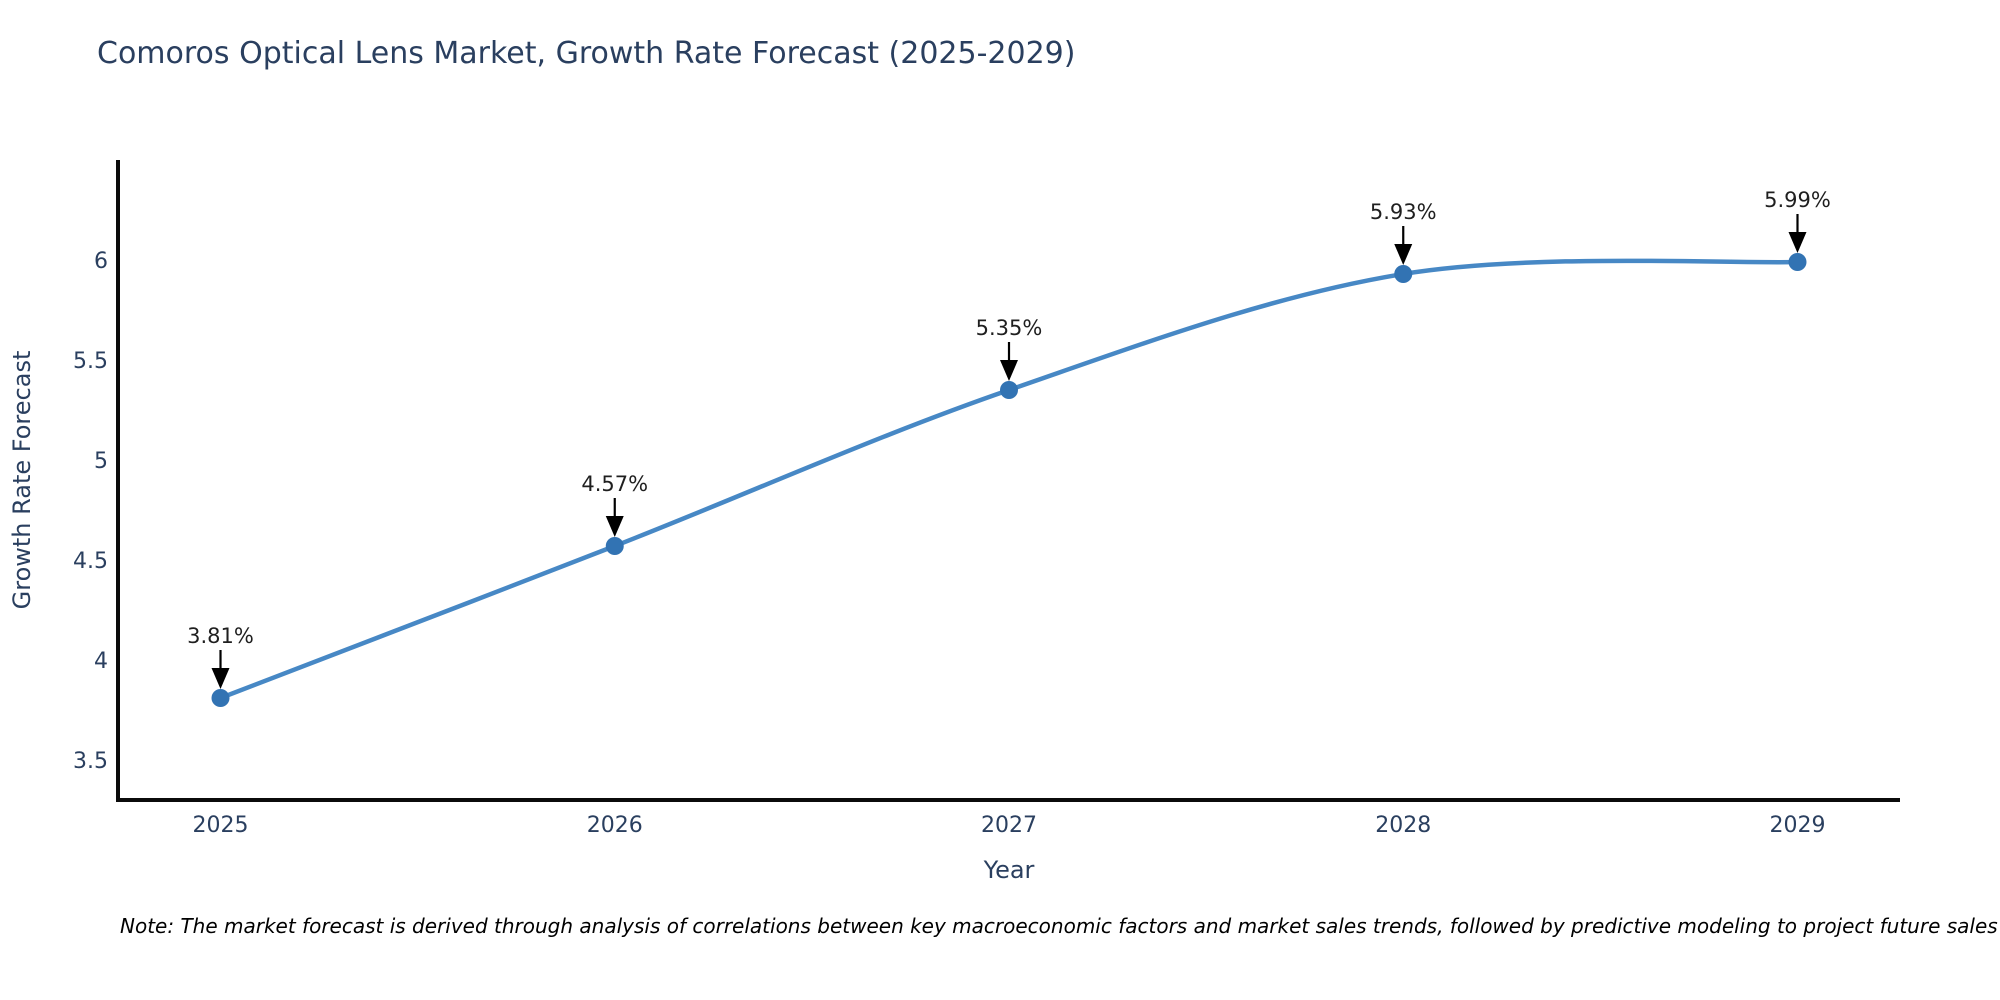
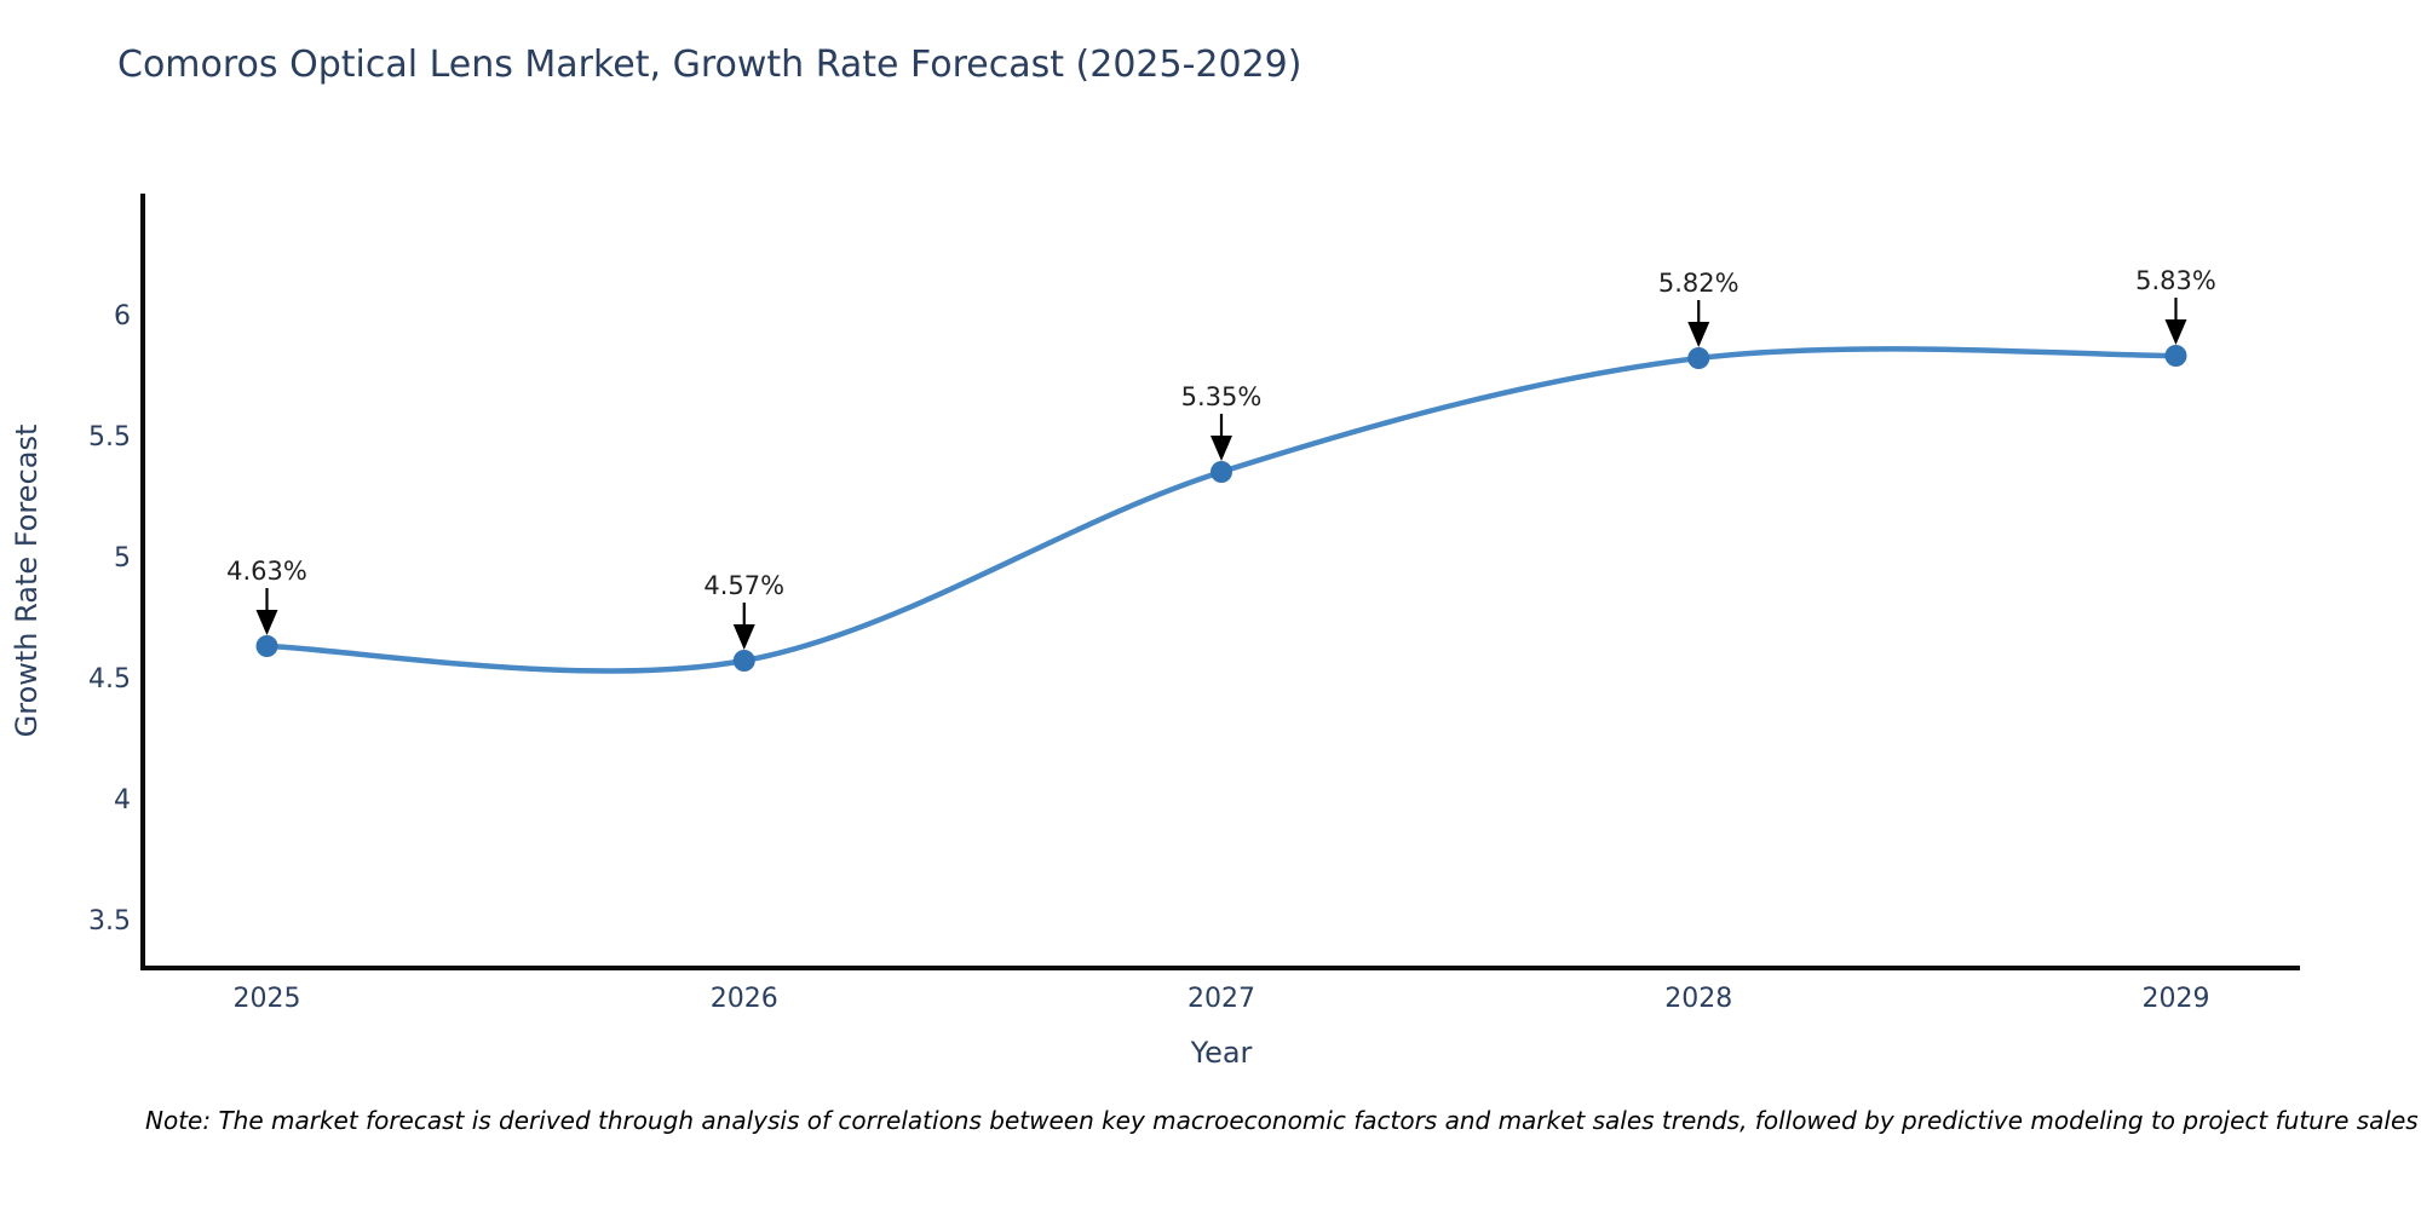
2025: 3.81% -> 4.63%
2028: 5.93% -> 5.82%
2029: 5.99% -> 5.83%
